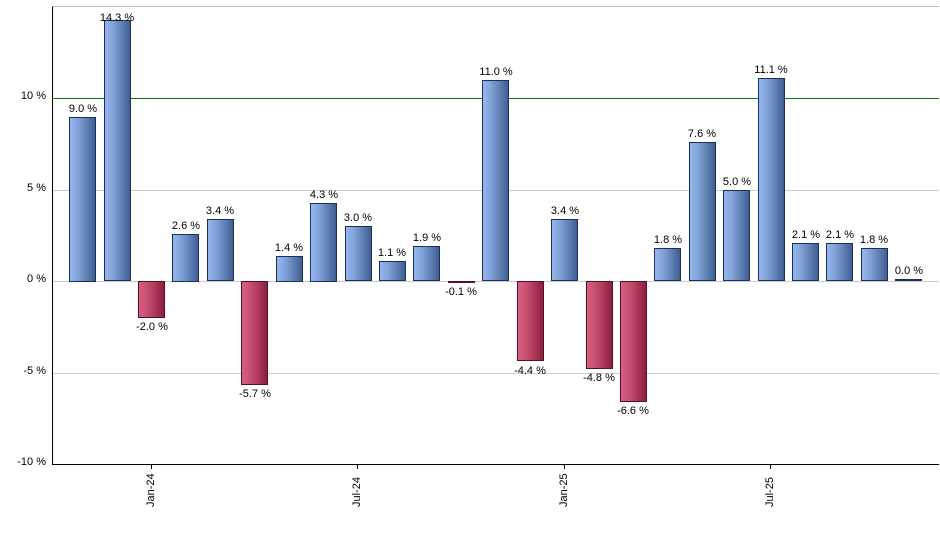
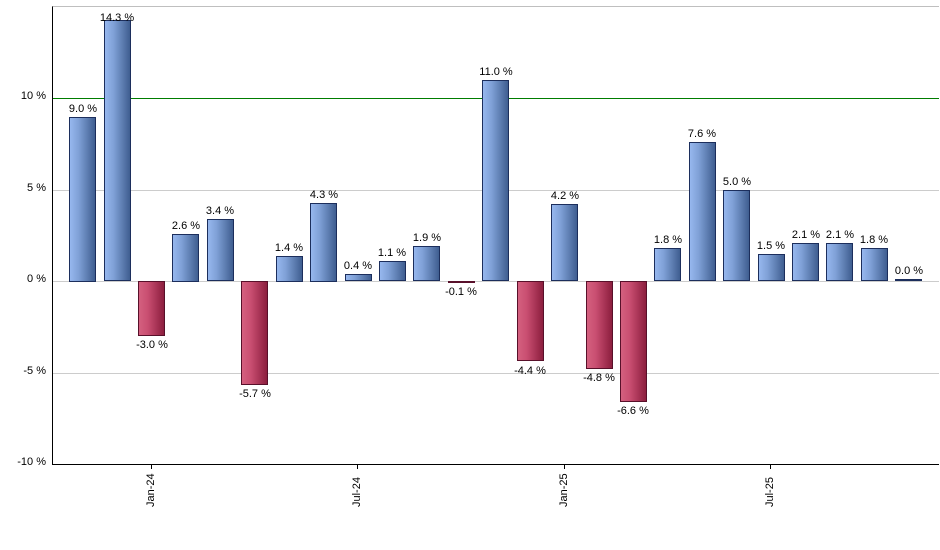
Jan-24: -2.0 -> -3.0
Jul-24: 3.0 -> 0.4
Jan-25: 3.4 -> 4.2
Jul-25: 11.1 -> 1.5
